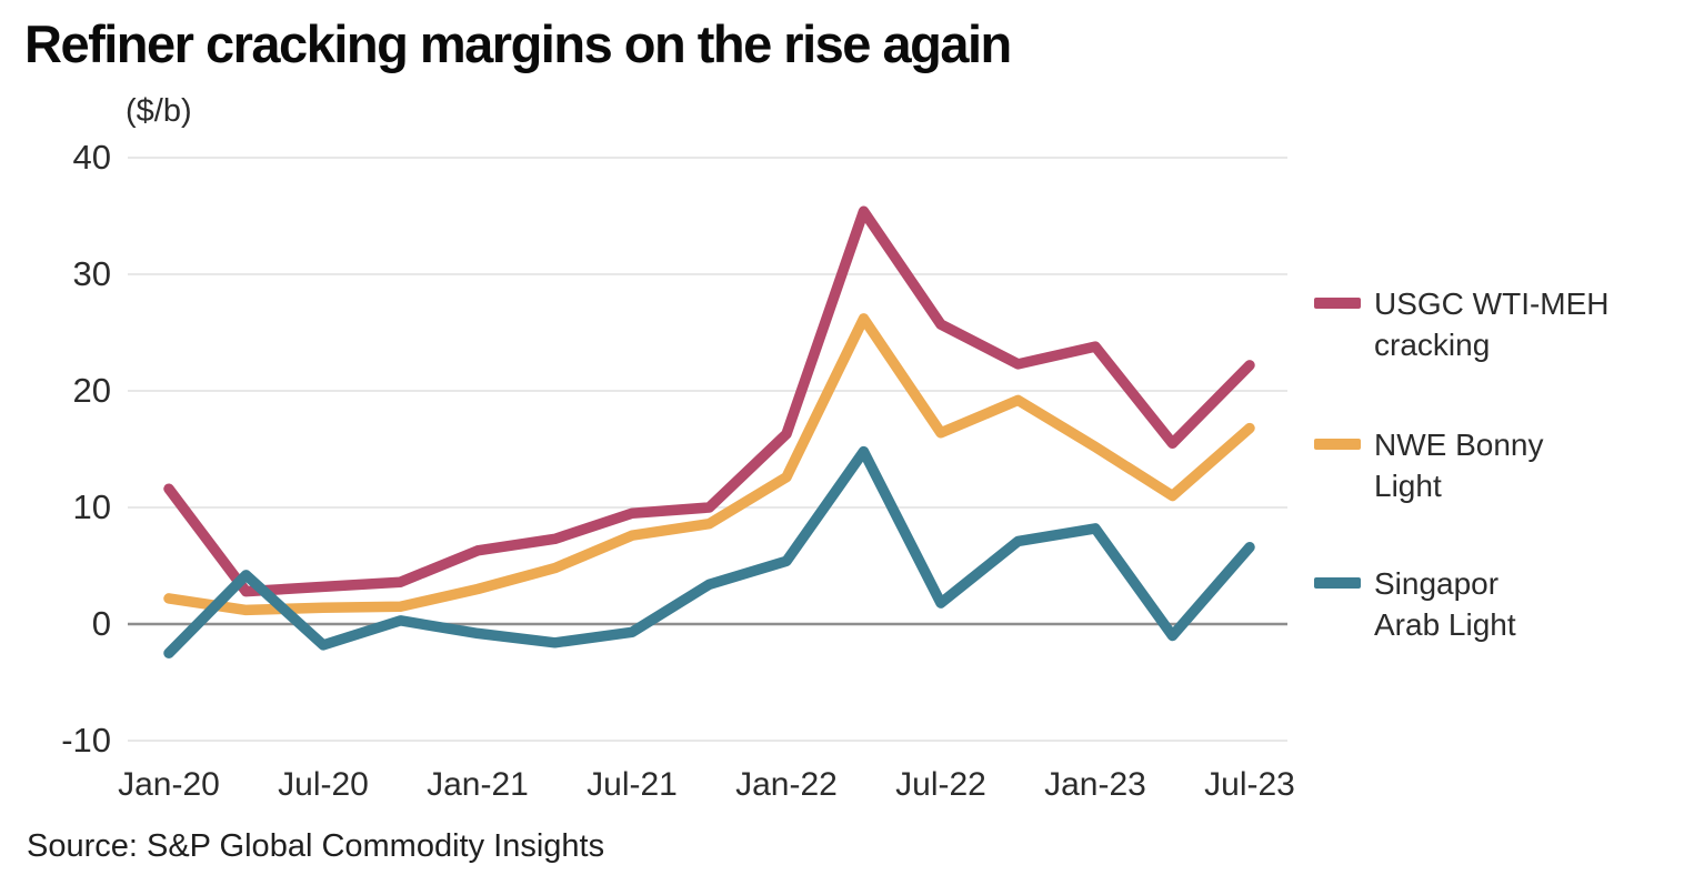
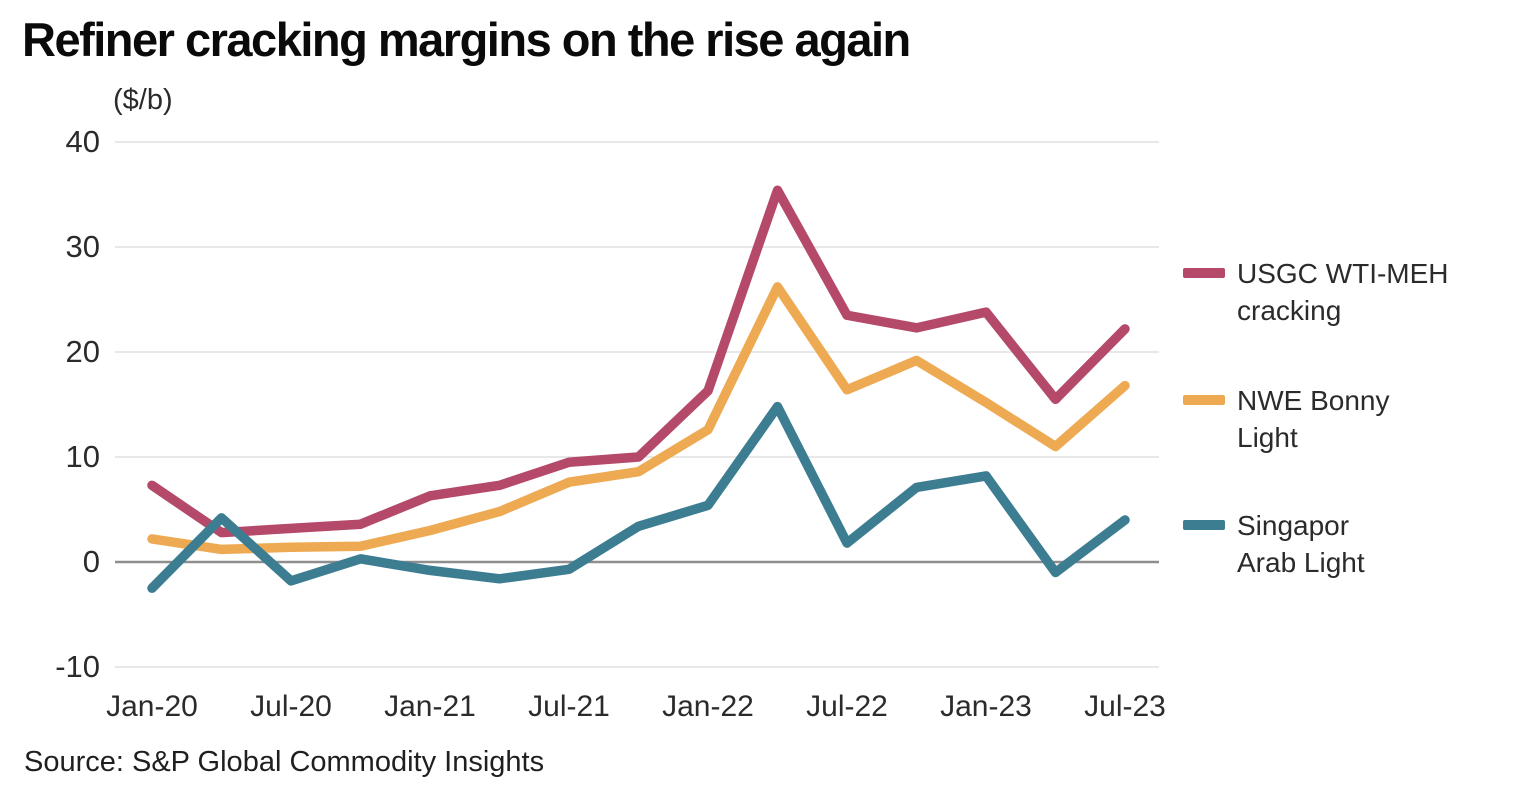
USGC WTI-MEH cracking/Jan-20: 11.6 -> 7.3
USGC WTI-MEH cracking/Jul-22: 25.7 -> 23.5
Singapor Arab Light/Jul-23: 6.6 -> 4.0
